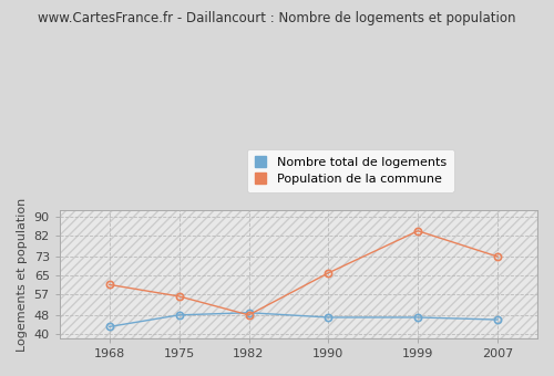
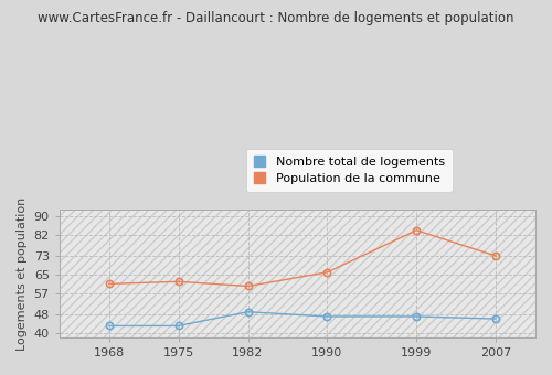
Nombre total de logements/1975: 48 -> 43
Population de la commune/1975: 56 -> 62
Population de la commune/1982: 48 -> 60
